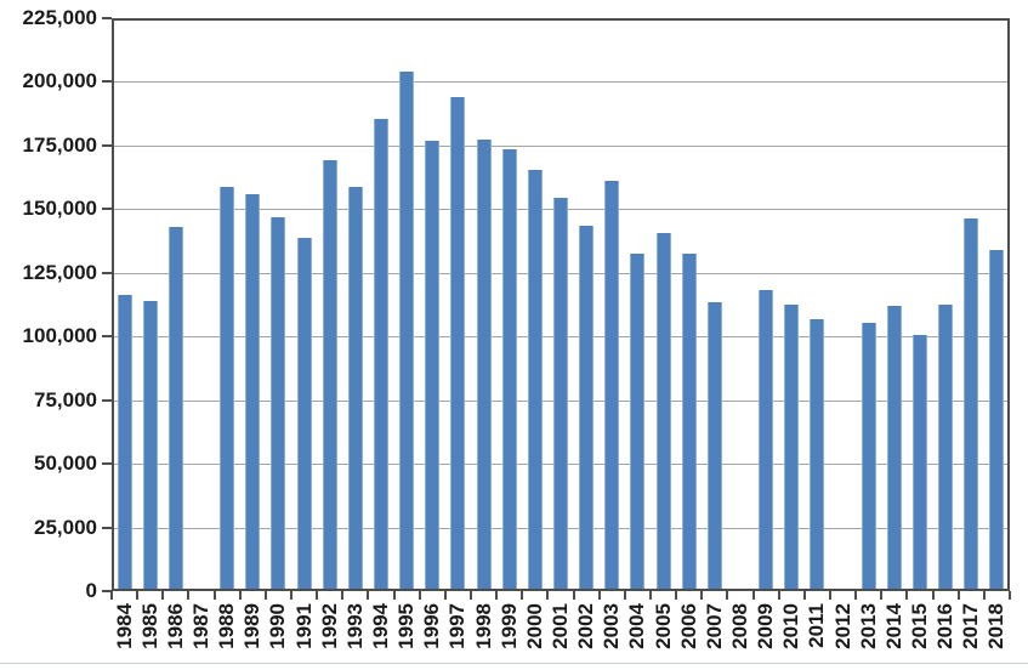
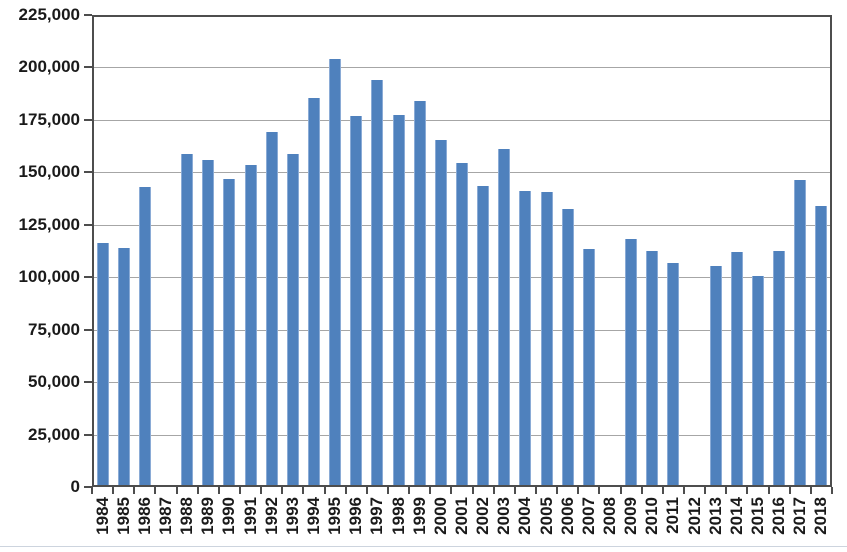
1991: 138000 -> 153000
1999: 174000 -> 184000
2004: 132000 -> 141000
